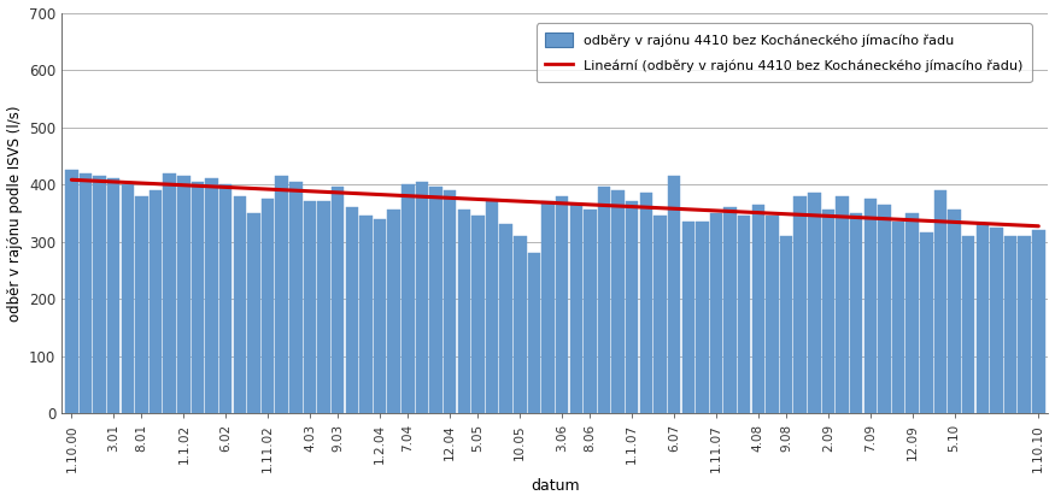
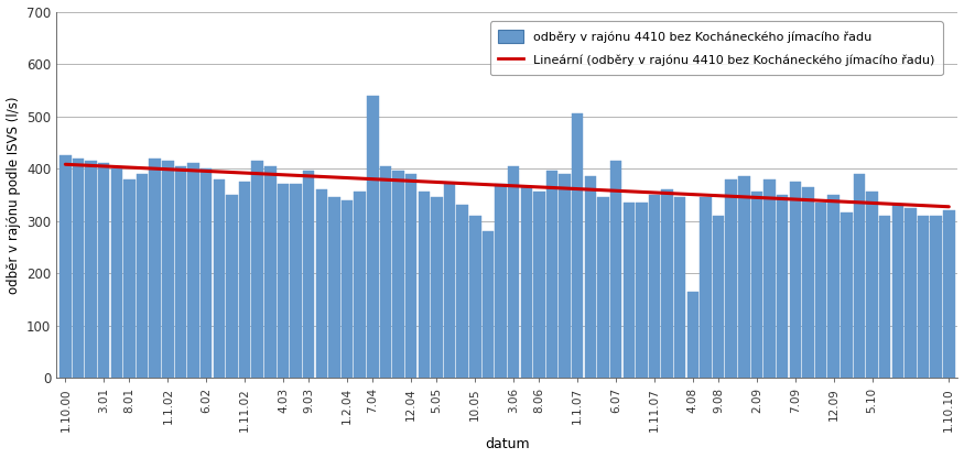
7.04: 400 -> 540
3.06: 380 -> 405
1.1.07: 370 -> 505
4.08: 365 -> 165
